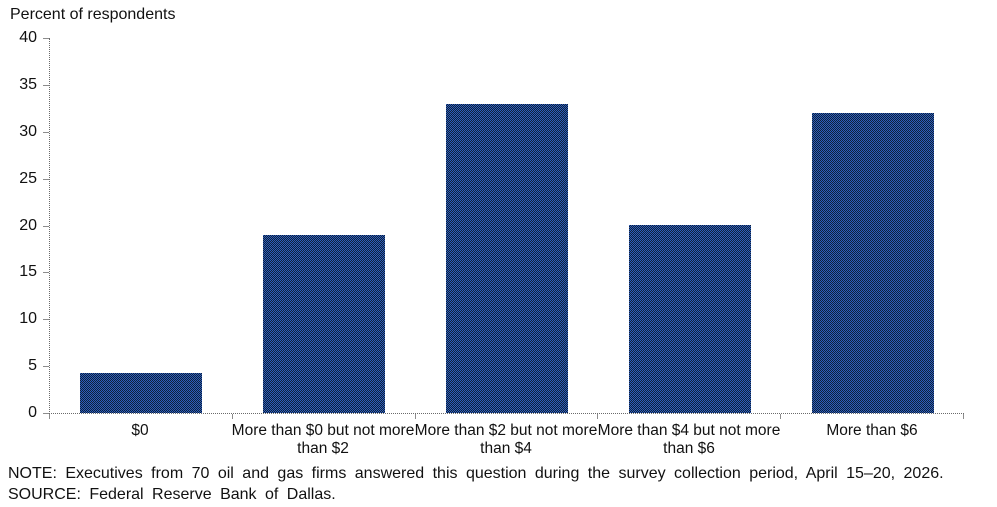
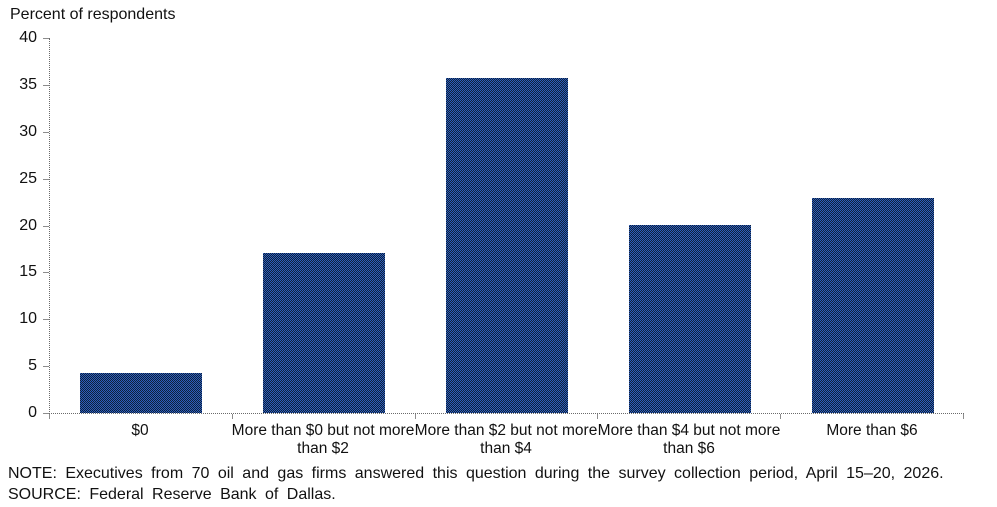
More than $0 but not more than $2: 19 -> 17
More than $2 but not more than $4: 33 -> 36
More than $6: 32 -> 23
